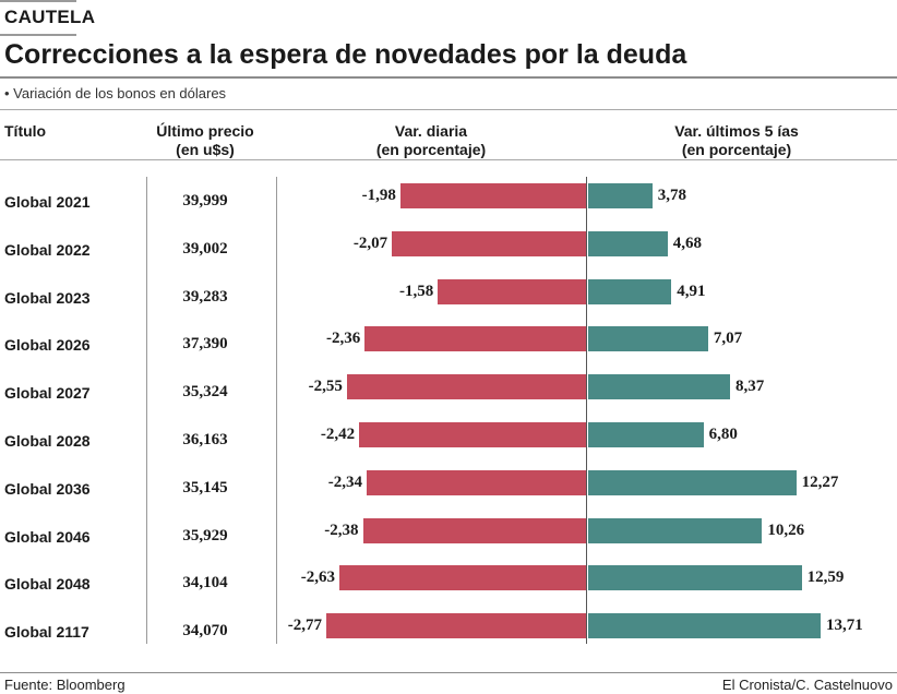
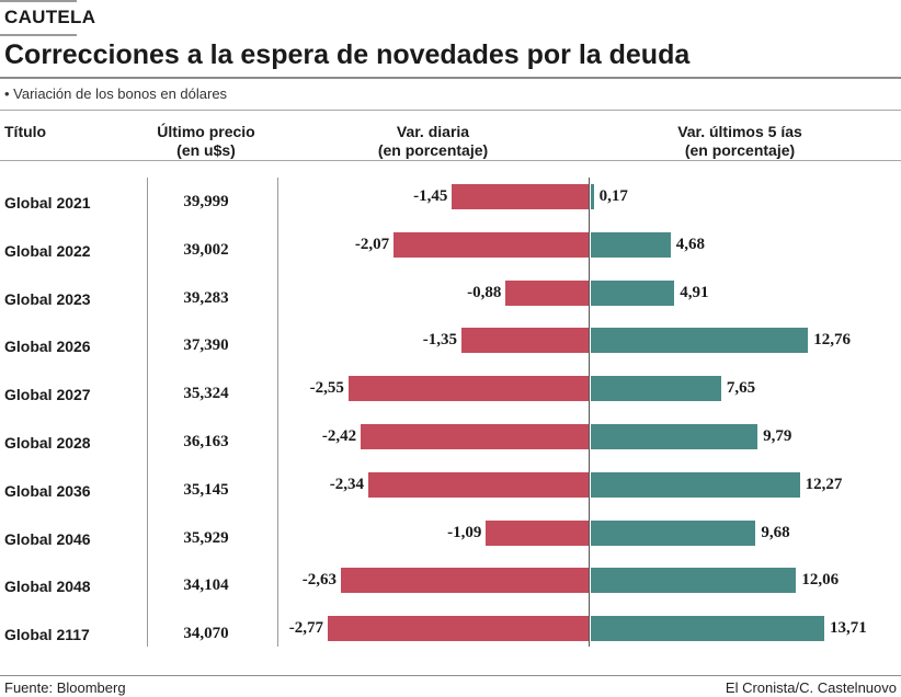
Var. diaria (en porcentaje)/Global 2021: -1,98 -> -1,45
Var. últimos 5 ías (en porcentaje)/Global 2021: 3,78 -> 0,17
Var. diaria (en porcentaje)/Global 2023: -1,58 -> -0,88
Var. diaria (en porcentaje)/Global 2026: -2,36 -> -1,35
Var. últimos 5 ías (en porcentaje)/Global 2026: 7,07 -> 12,76
Var. últimos 5 ías (en porcentaje)/Global 2027: 8,37 -> 7,65
Var. últimos 5 ías (en porcentaje)/Global 2028: 6,80 -> 9,79
Var. diaria (en porcentaje)/Global 2046: -2,38 -> -1,09
Var. últimos 5 ías (en porcentaje)/Global 2046: 10,26 -> 9,68
Var. últimos 5 ías (en porcentaje)/Global 2048: 12,59 -> 12,06
